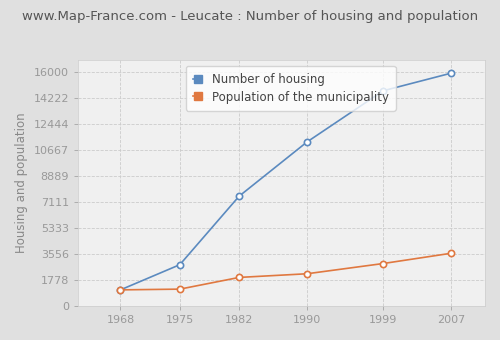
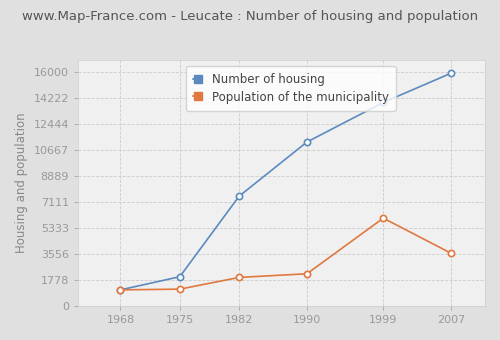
Number of housing/1975: 2800 -> 2000
Number of housing/1999: 14700 -> 13900
Population of the municipality/1999: 2900 -> 6000
